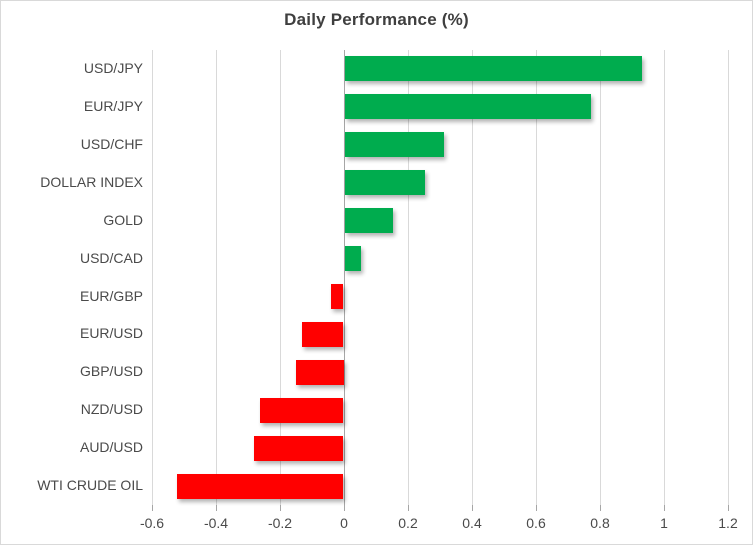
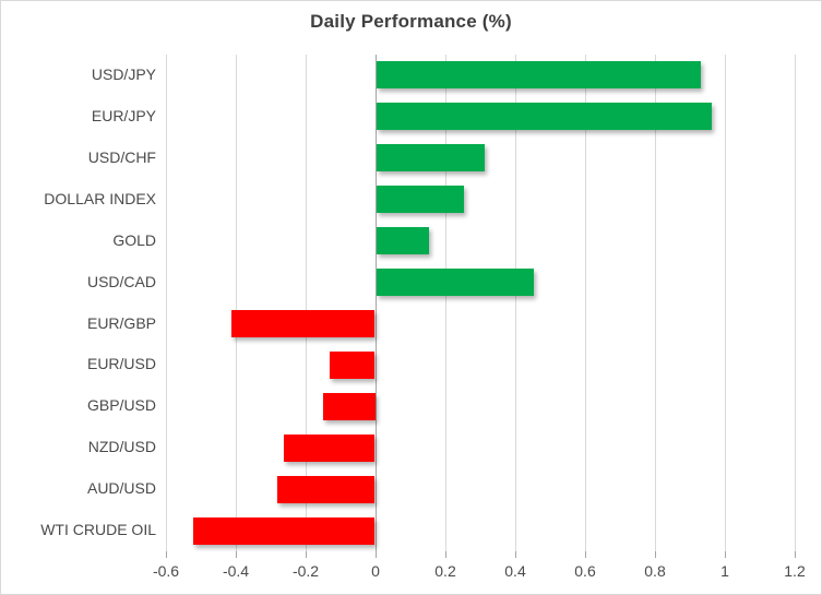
EUR/JPY: 0.77 -> 0.96
USD/CAD: 0.05 -> 0.45
EUR/GBP: -0.04 -> -0.41
